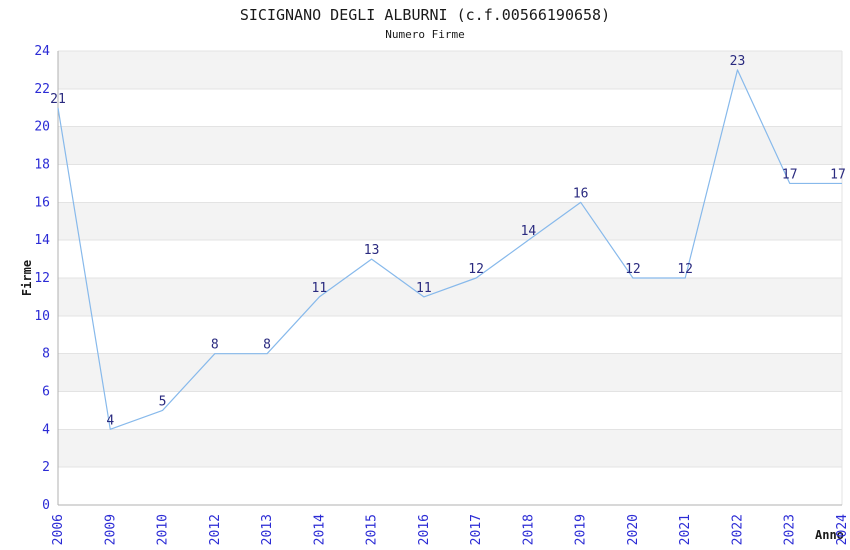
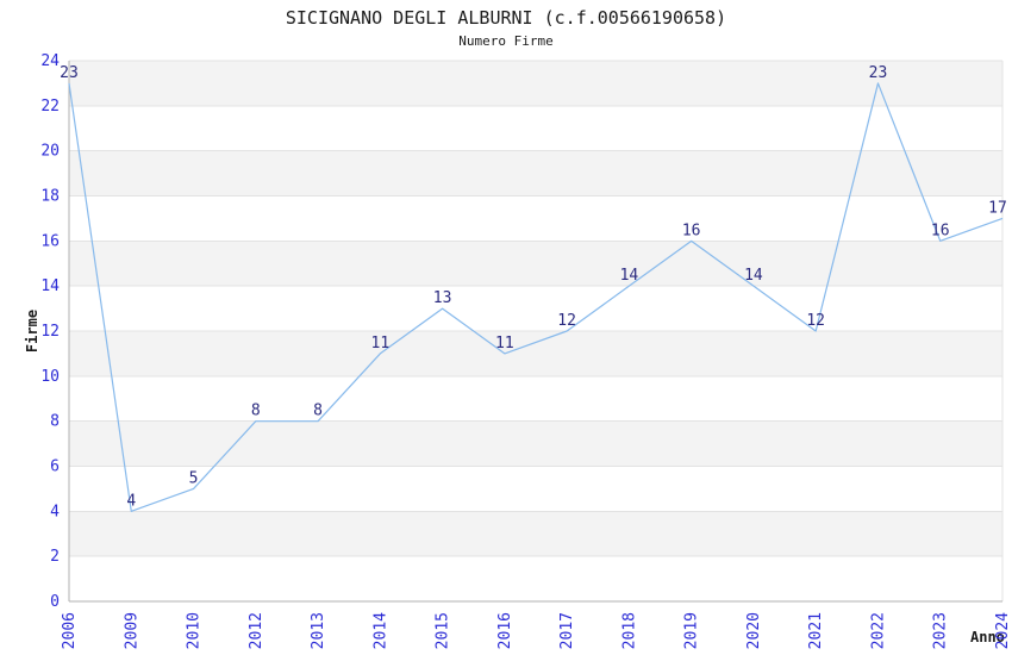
2006: 21 -> 23
2020: 12 -> 14
2023: 17 -> 16
